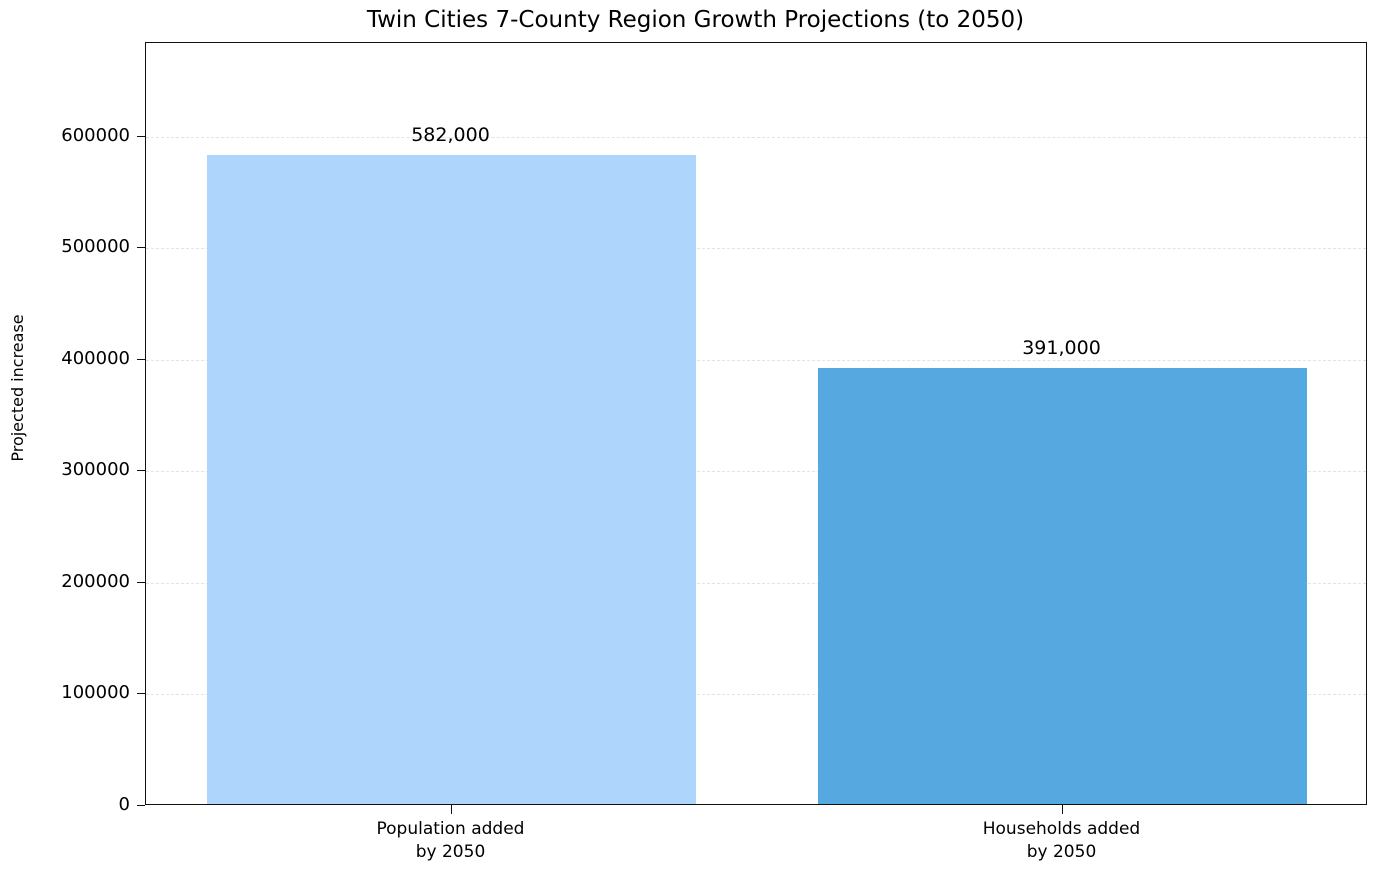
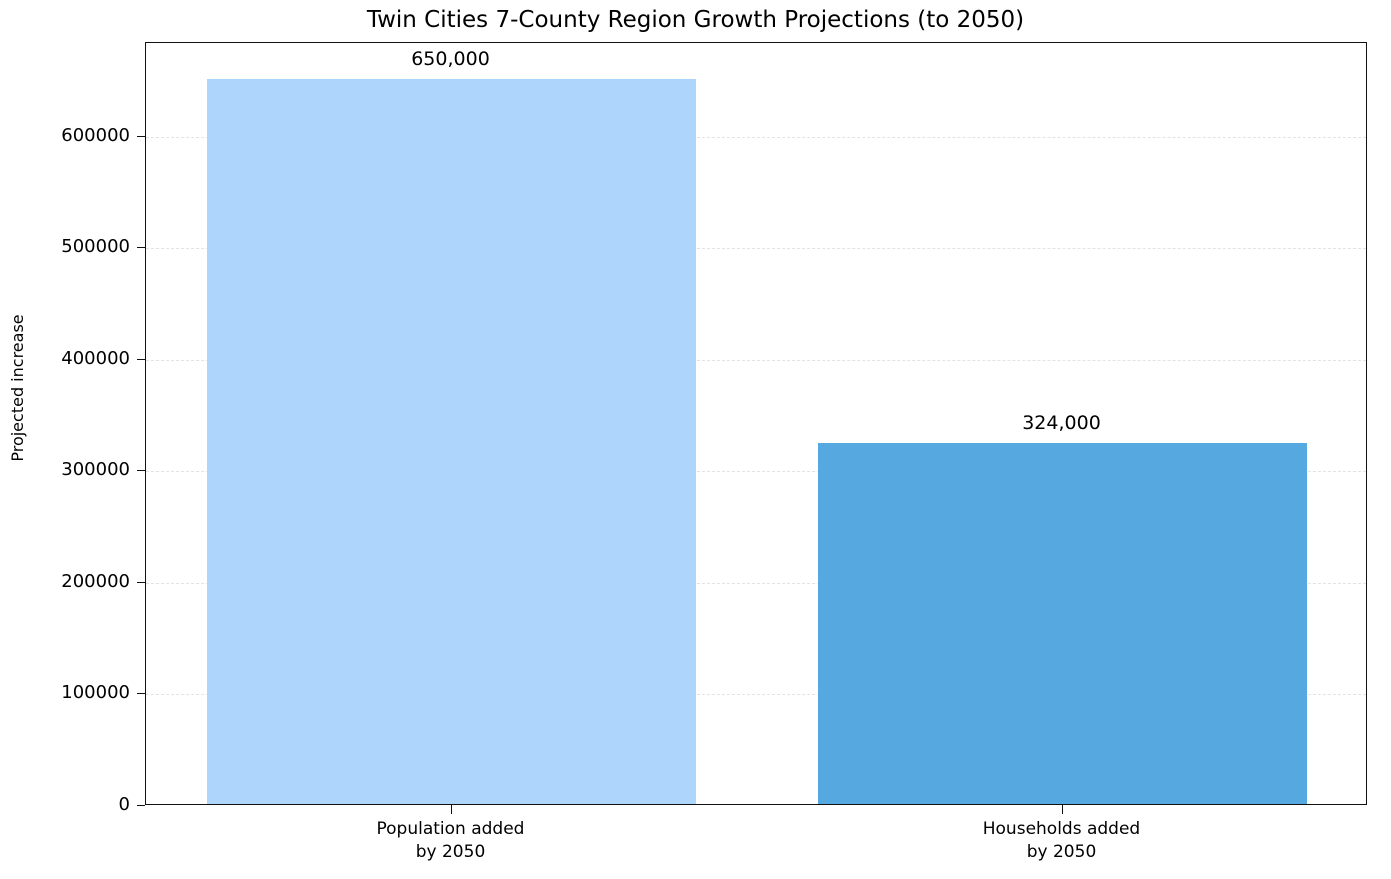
Population added by 2050: 582,000 -> 650,000
Households added by 2050: 391,000 -> 324,000
